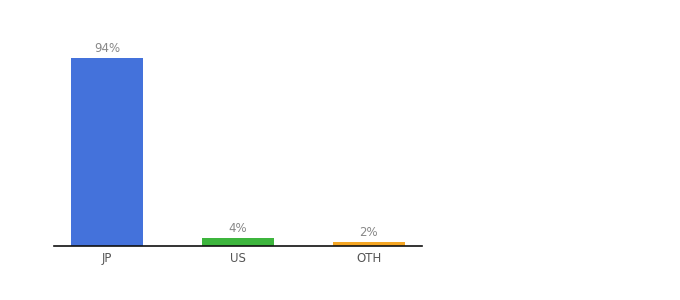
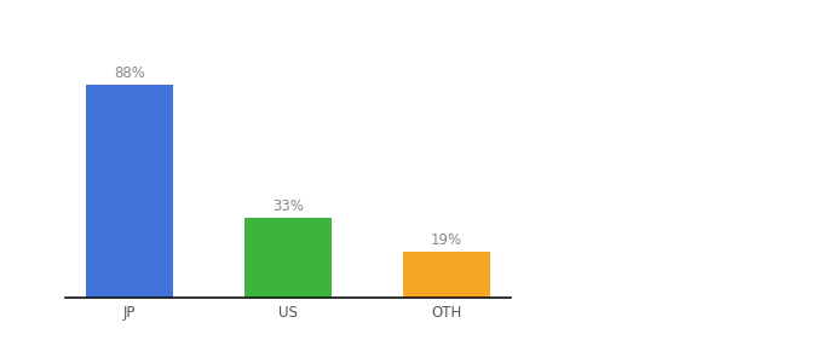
JP: 94% -> 88%
US: 4% -> 33%
OTH: 2% -> 19%
